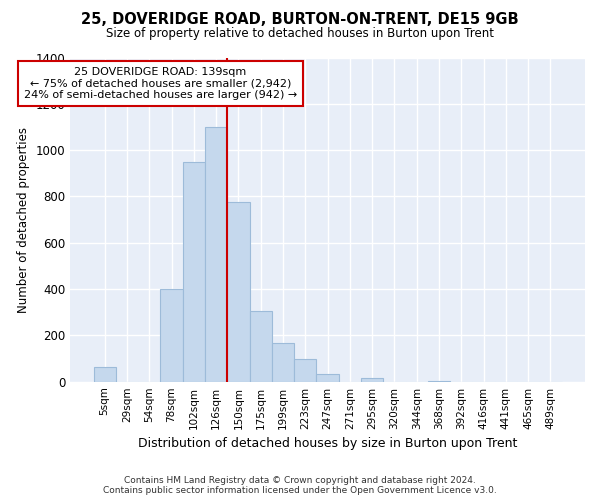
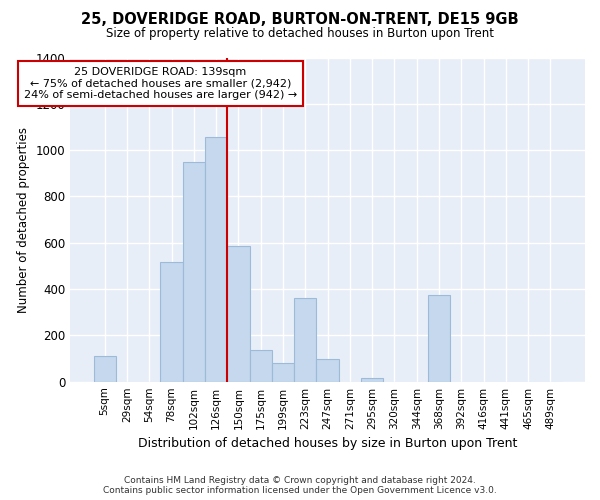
5sqm: 65 -> 110
78sqm: 400 -> 515
126sqm: 1100 -> 1055
150sqm: 775 -> 585
175sqm: 305 -> 135
199sqm: 165 -> 80
223sqm: 100 -> 360
247sqm: 35 -> 100
368sqm: 5 -> 375
